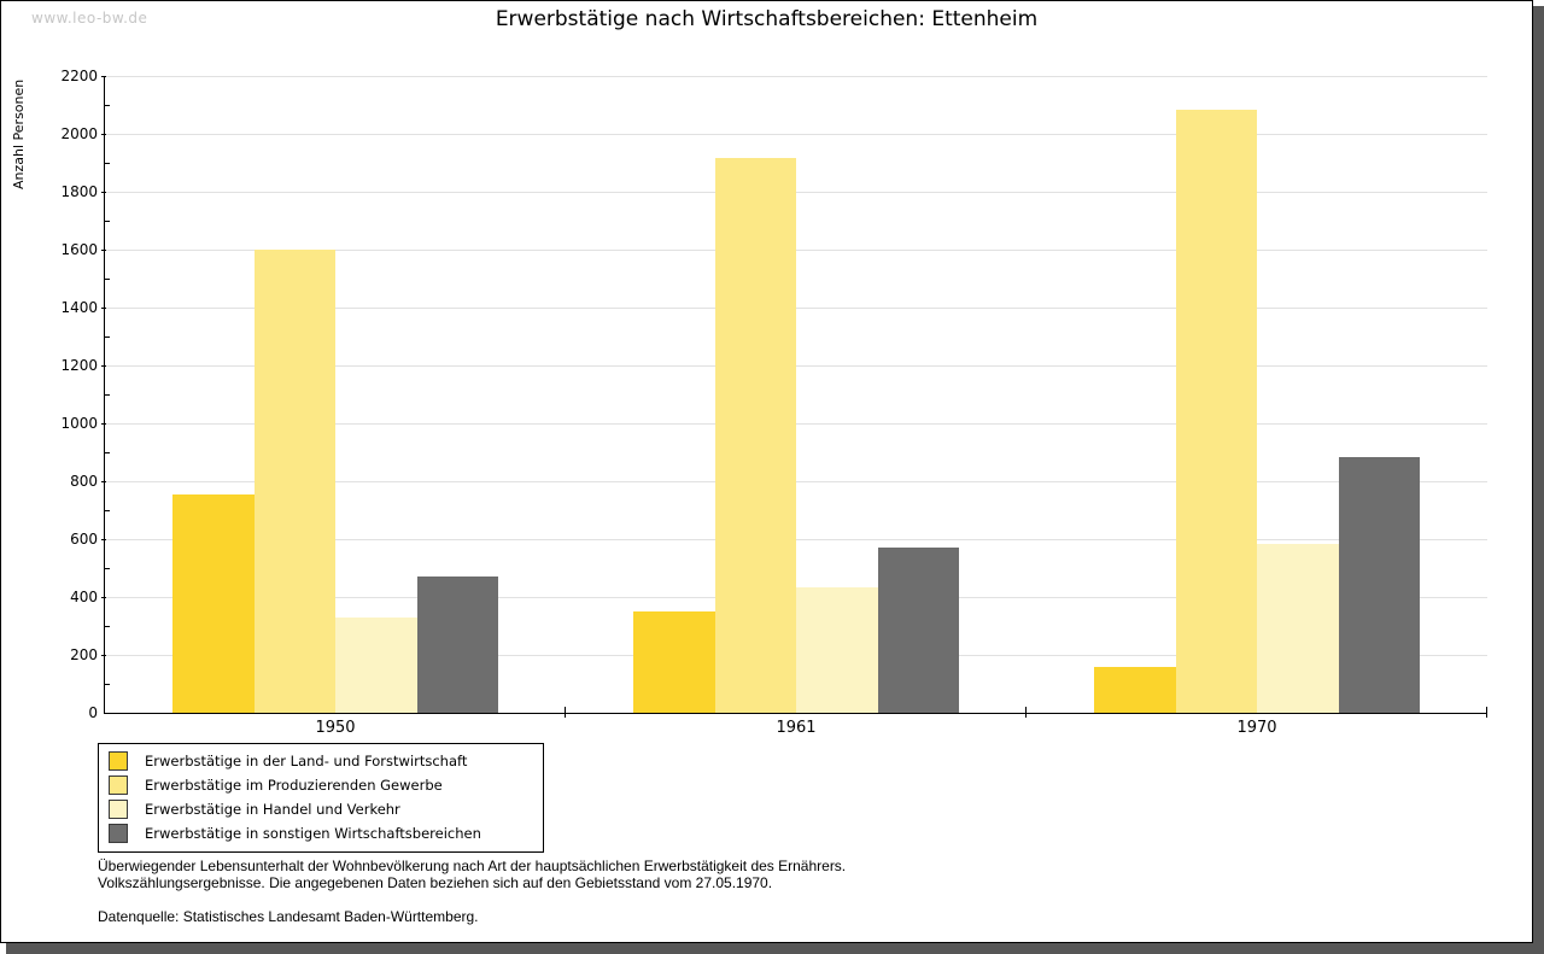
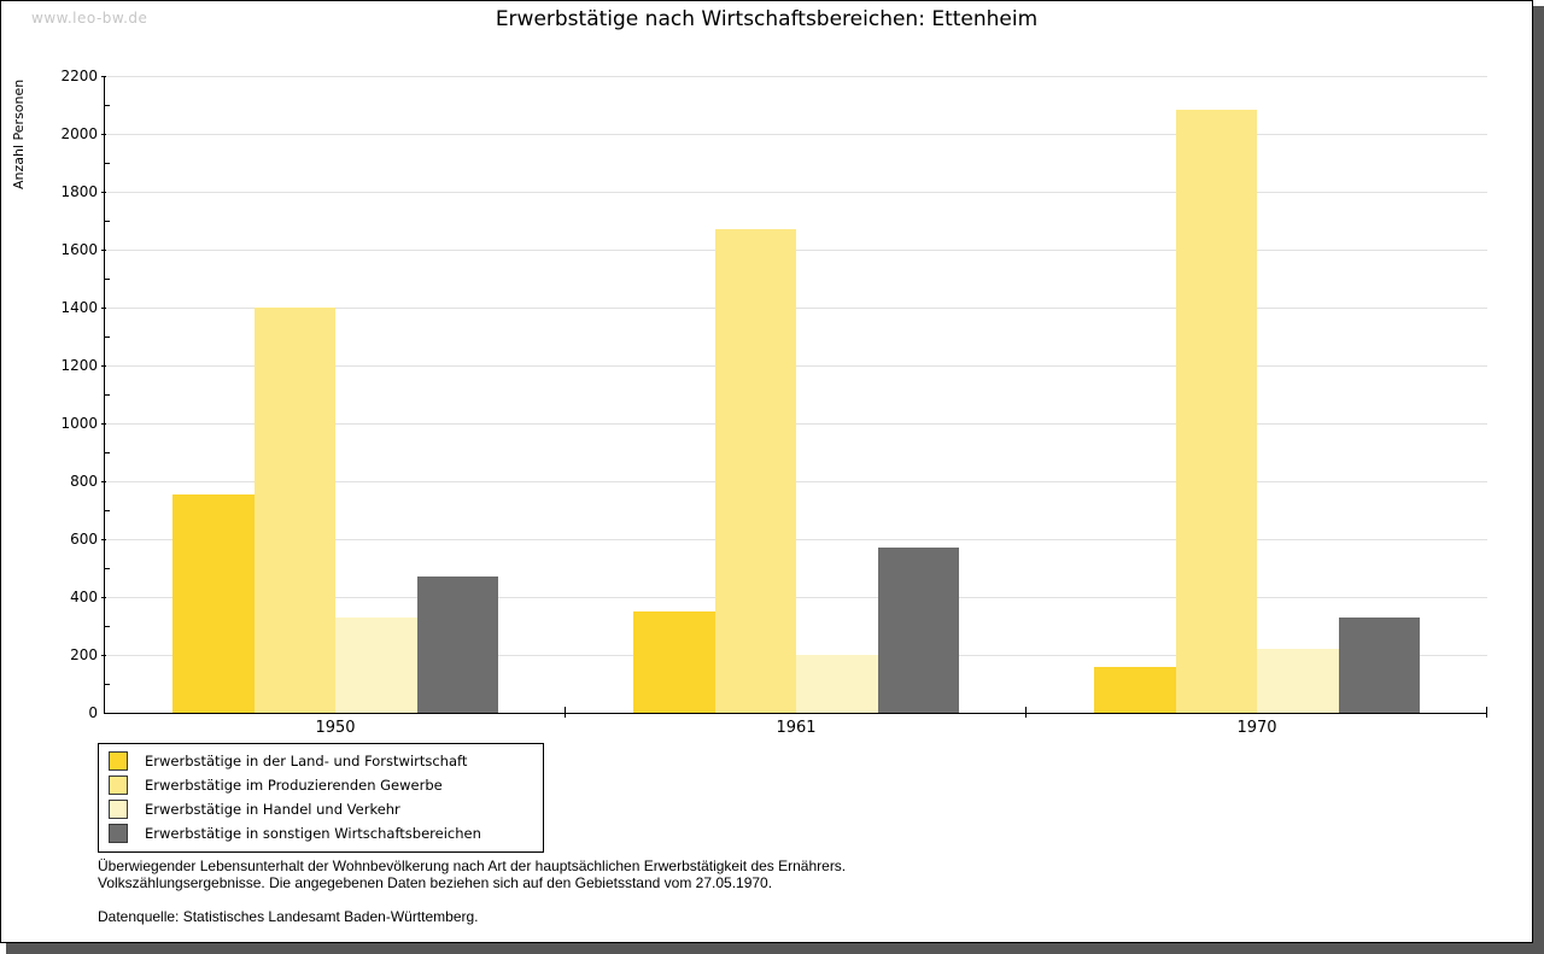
Erwerbstätige im Produzierenden Gewerbe/1950: 1600 -> 1400
Erwerbstätige im Produzierenden Gewerbe/1961: 1920 -> 1670
Erwerbstätige in Handel und Verkehr/1961: 440 -> 200
Erwerbstätige in Handel und Verkehr/1970: 580 -> 220
Erwerbstätige in sonstigen Wirtschaftsbereichen/1970: 880 -> 330
